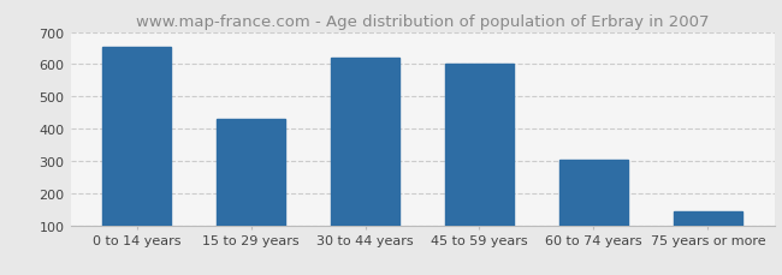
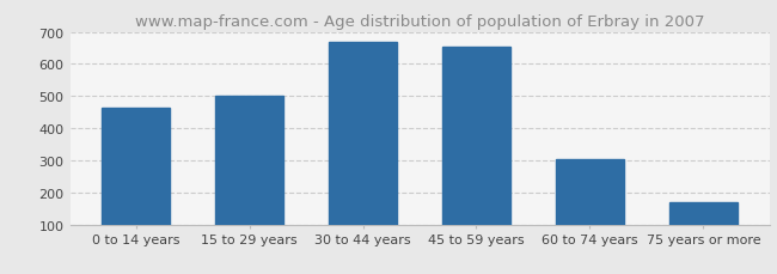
0 to 14 years: 653 -> 465
15 to 29 years: 432 -> 500
30 to 44 years: 622 -> 670
45 to 59 years: 601 -> 655
75 years or more: 144 -> 170
